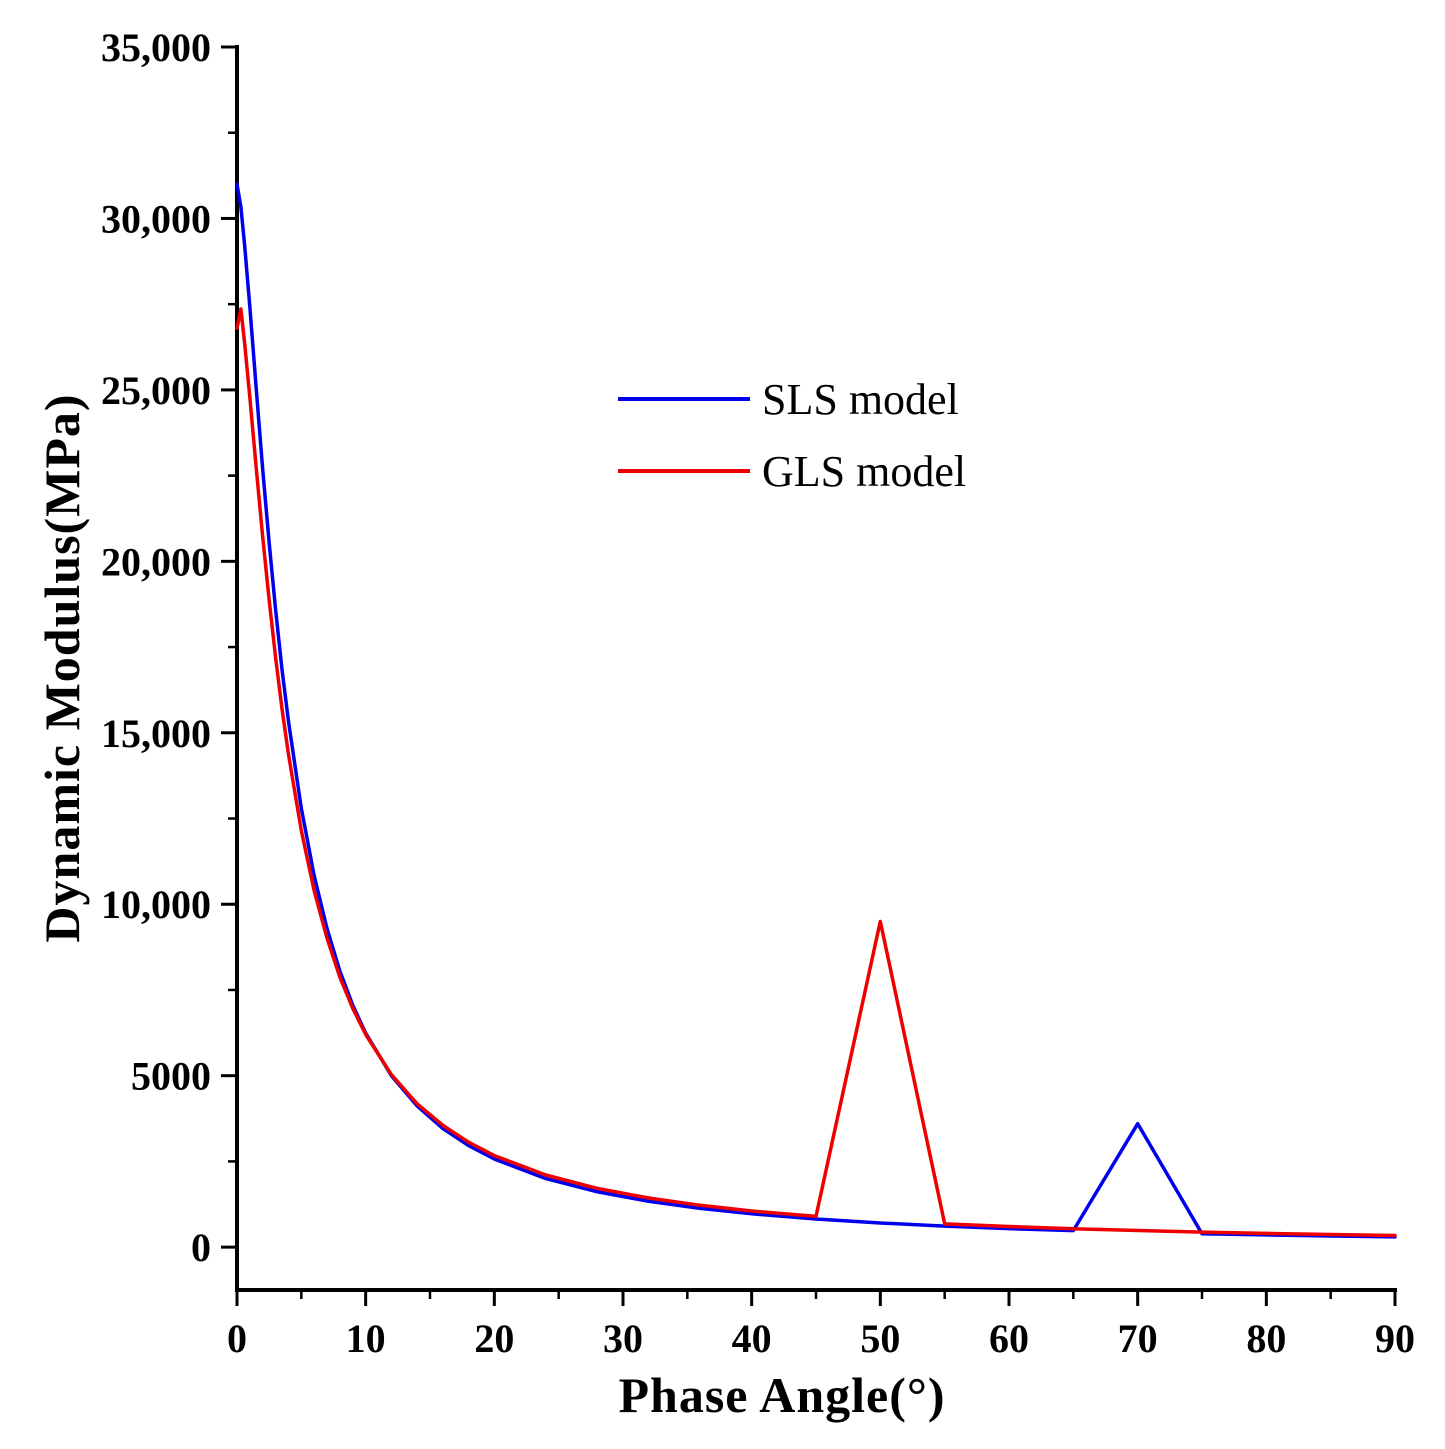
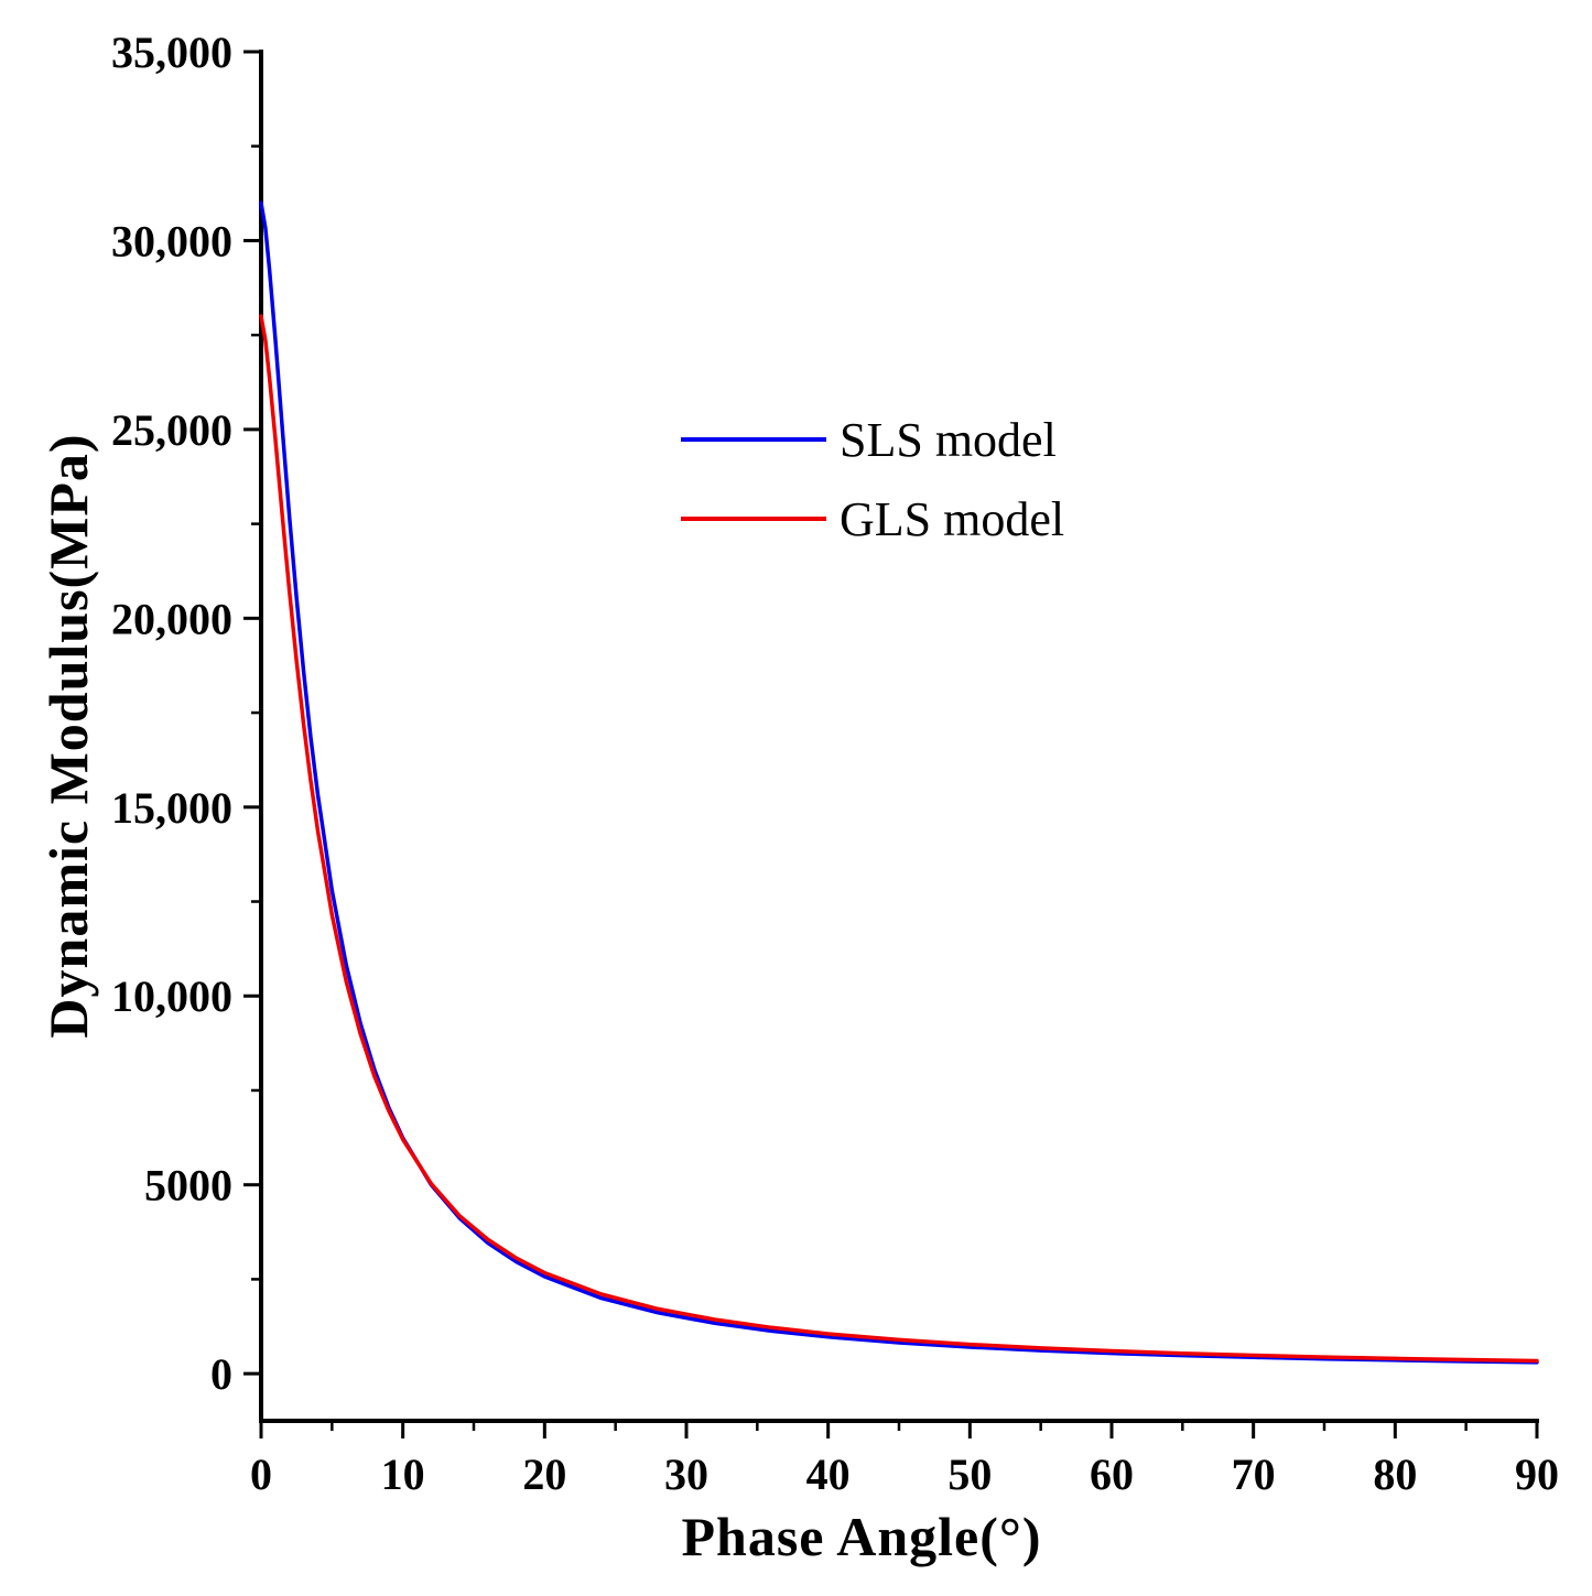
GLS model/0: 26800 -> 28000
GLS model/50: 9500 -> 800
SLS model/70: 3600 -> 400
